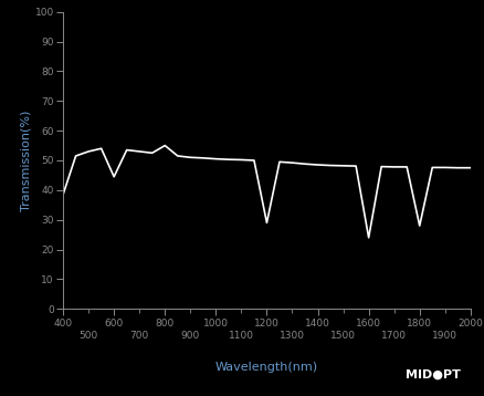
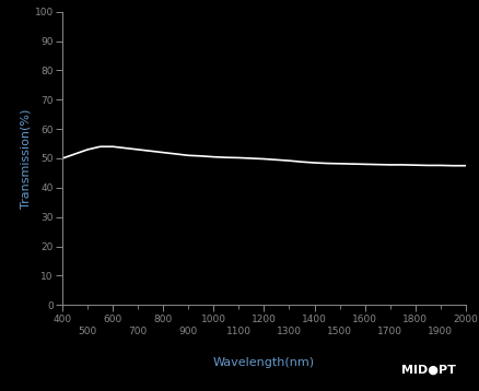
400: 38.5 -> 50.0
600: 44.5 -> 54.0
800: 55.0 -> 52.0
1200: 29.0 -> 49.8
1600: 24.0 -> 48.0
1800: 28.0 -> 47.7
